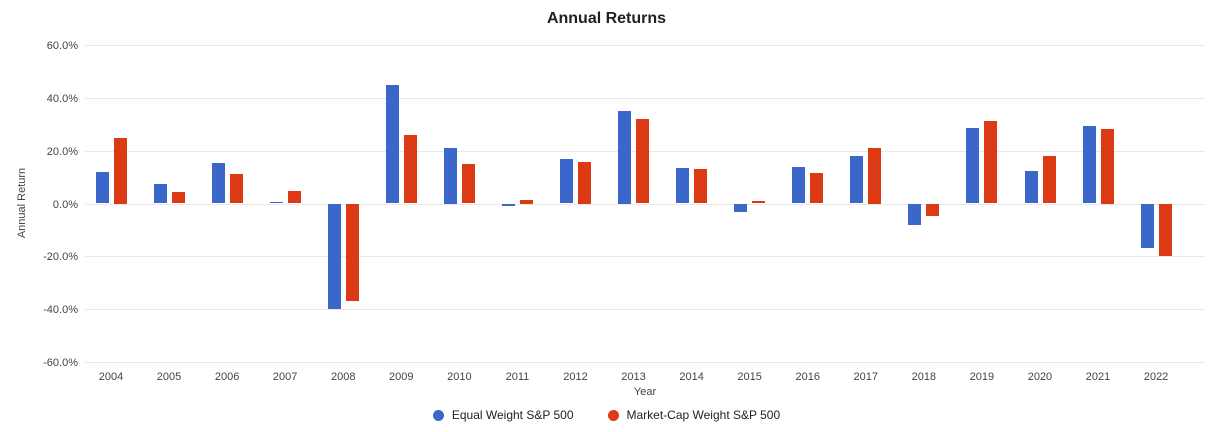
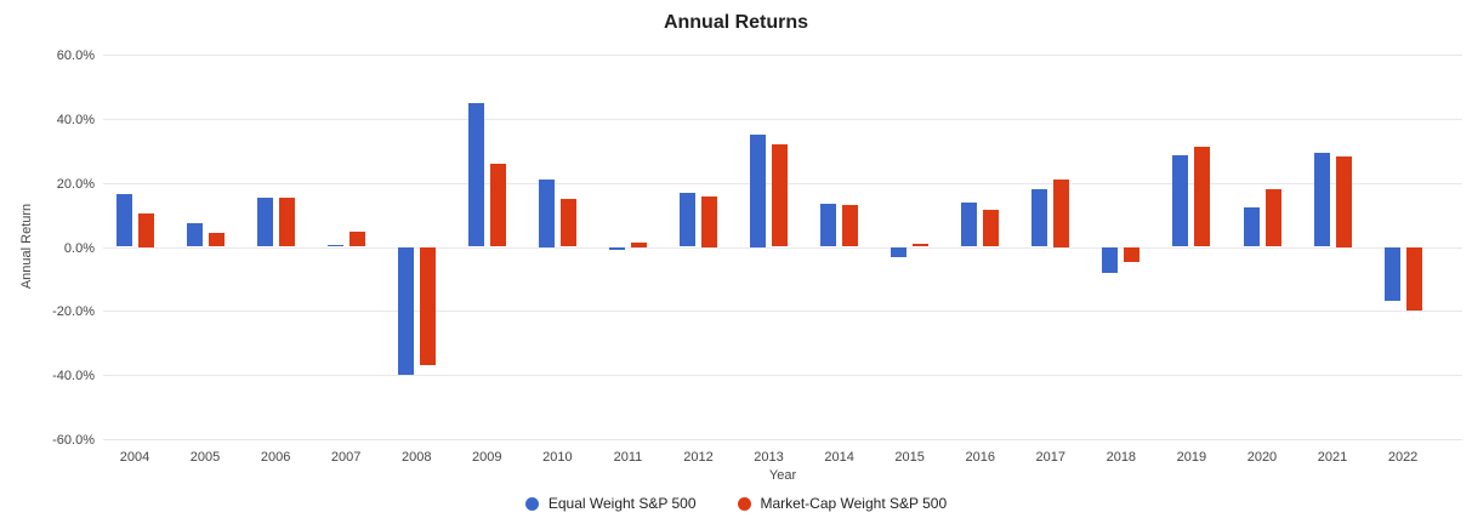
Equal Weight S&P 500/2004: 12% -> 16%
Market-Cap Weight S&P 500/2004: 25% -> 10%
Market-Cap Weight S&P 500/2006: 11% -> 15%
